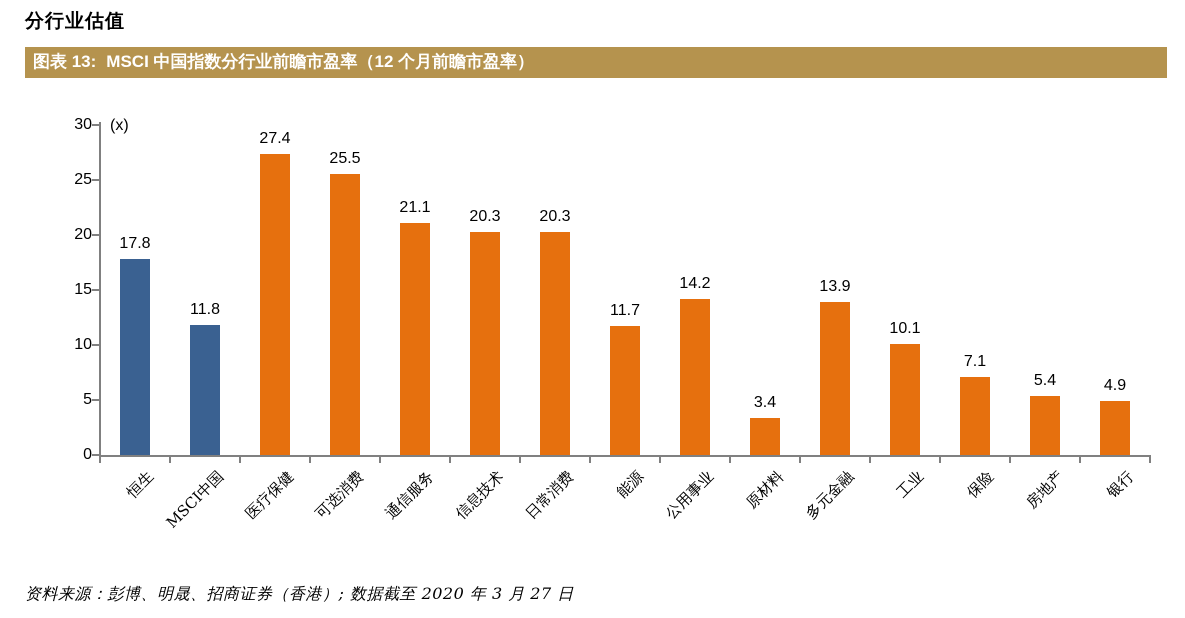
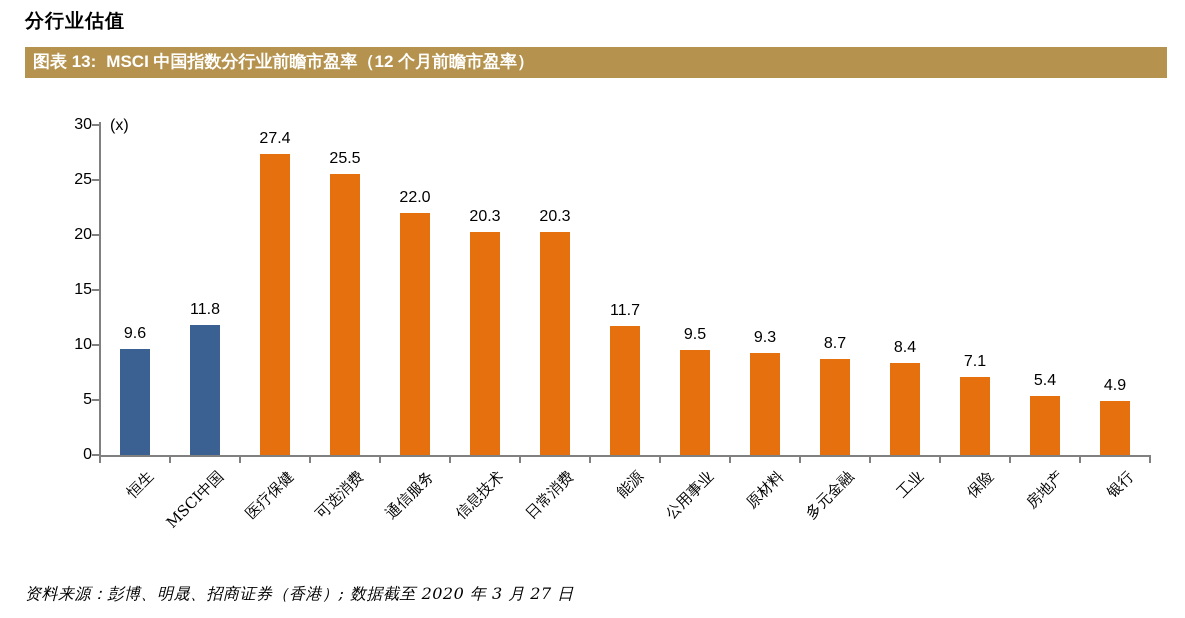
恒生: 17.8 -> 9.6
通信服务: 21.1 -> 22.0
公用事业: 14.2 -> 9.5
原材料: 3.4 -> 9.3
多元金融: 13.9 -> 8.7
工业: 10.1 -> 8.4
